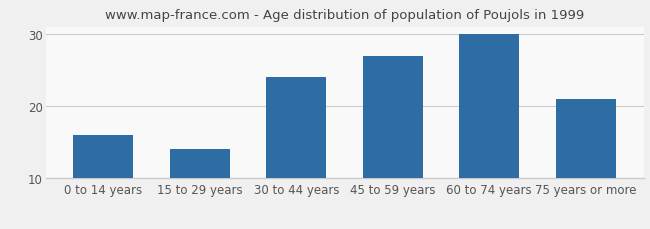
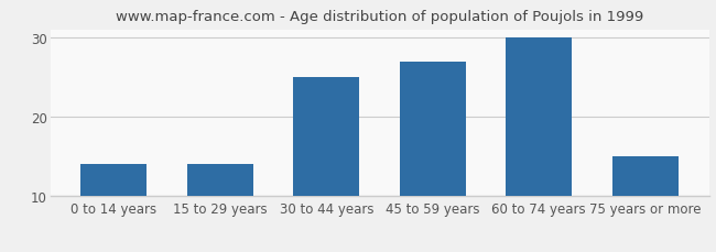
0 to 14 years: 16 -> 14
30 to 44 years: 24 -> 25
75 years or more: 21 -> 15
